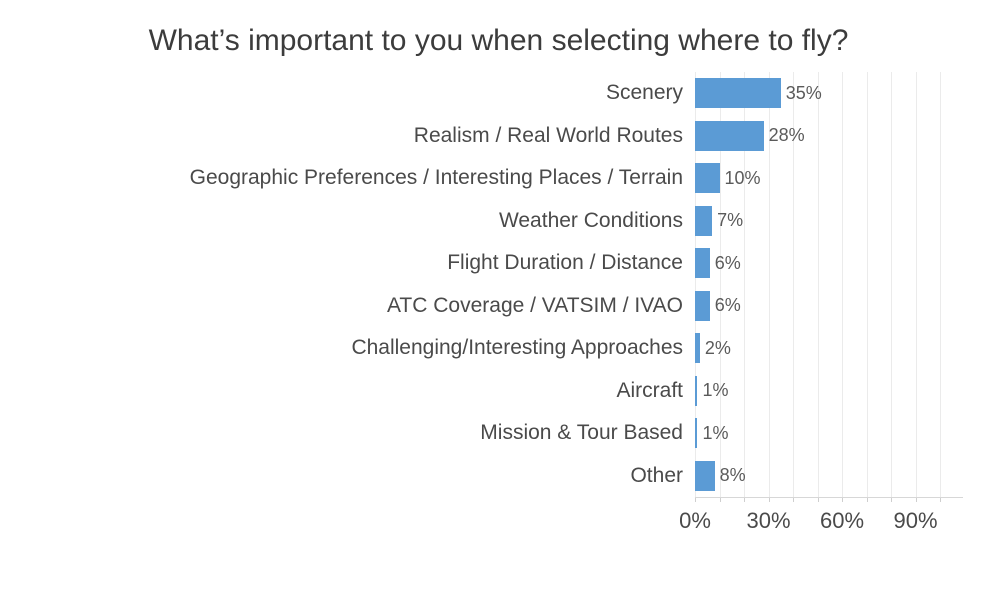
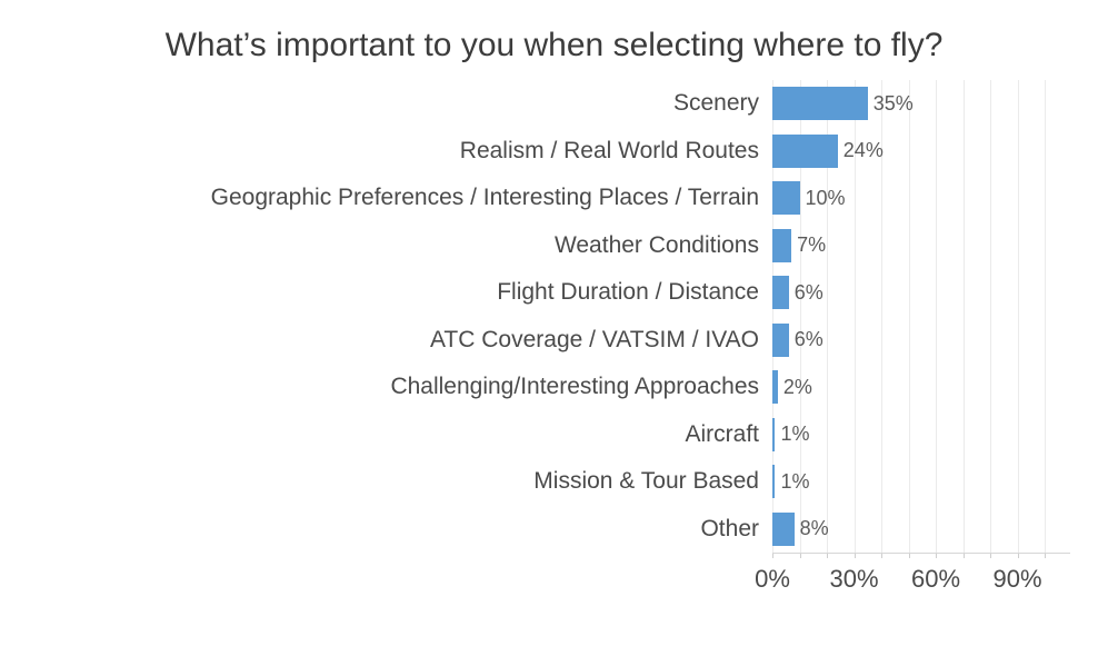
Realism / Real World Routes: 28% -> 24%
